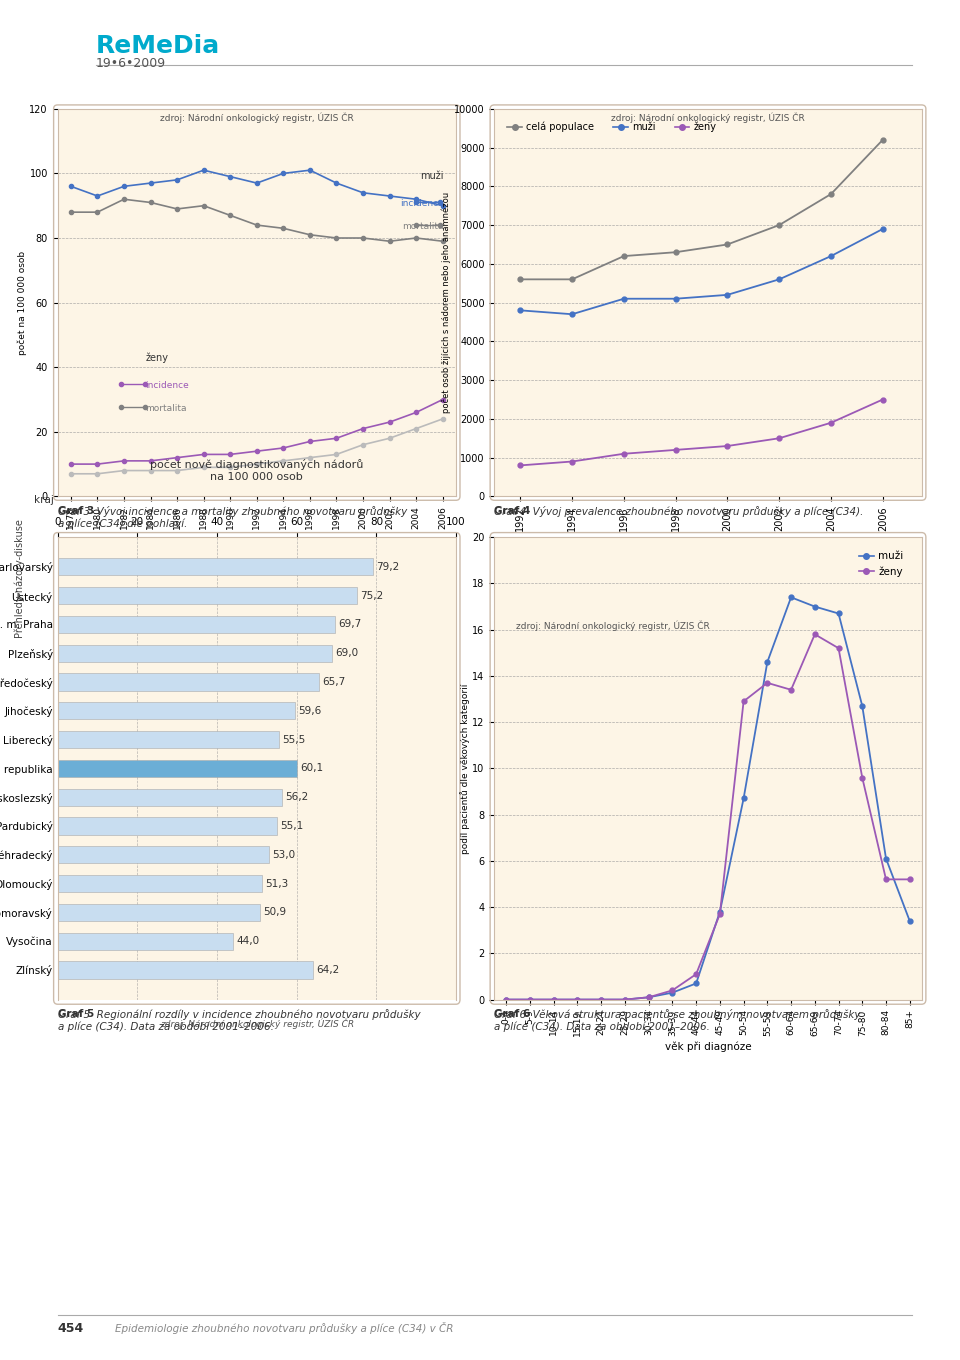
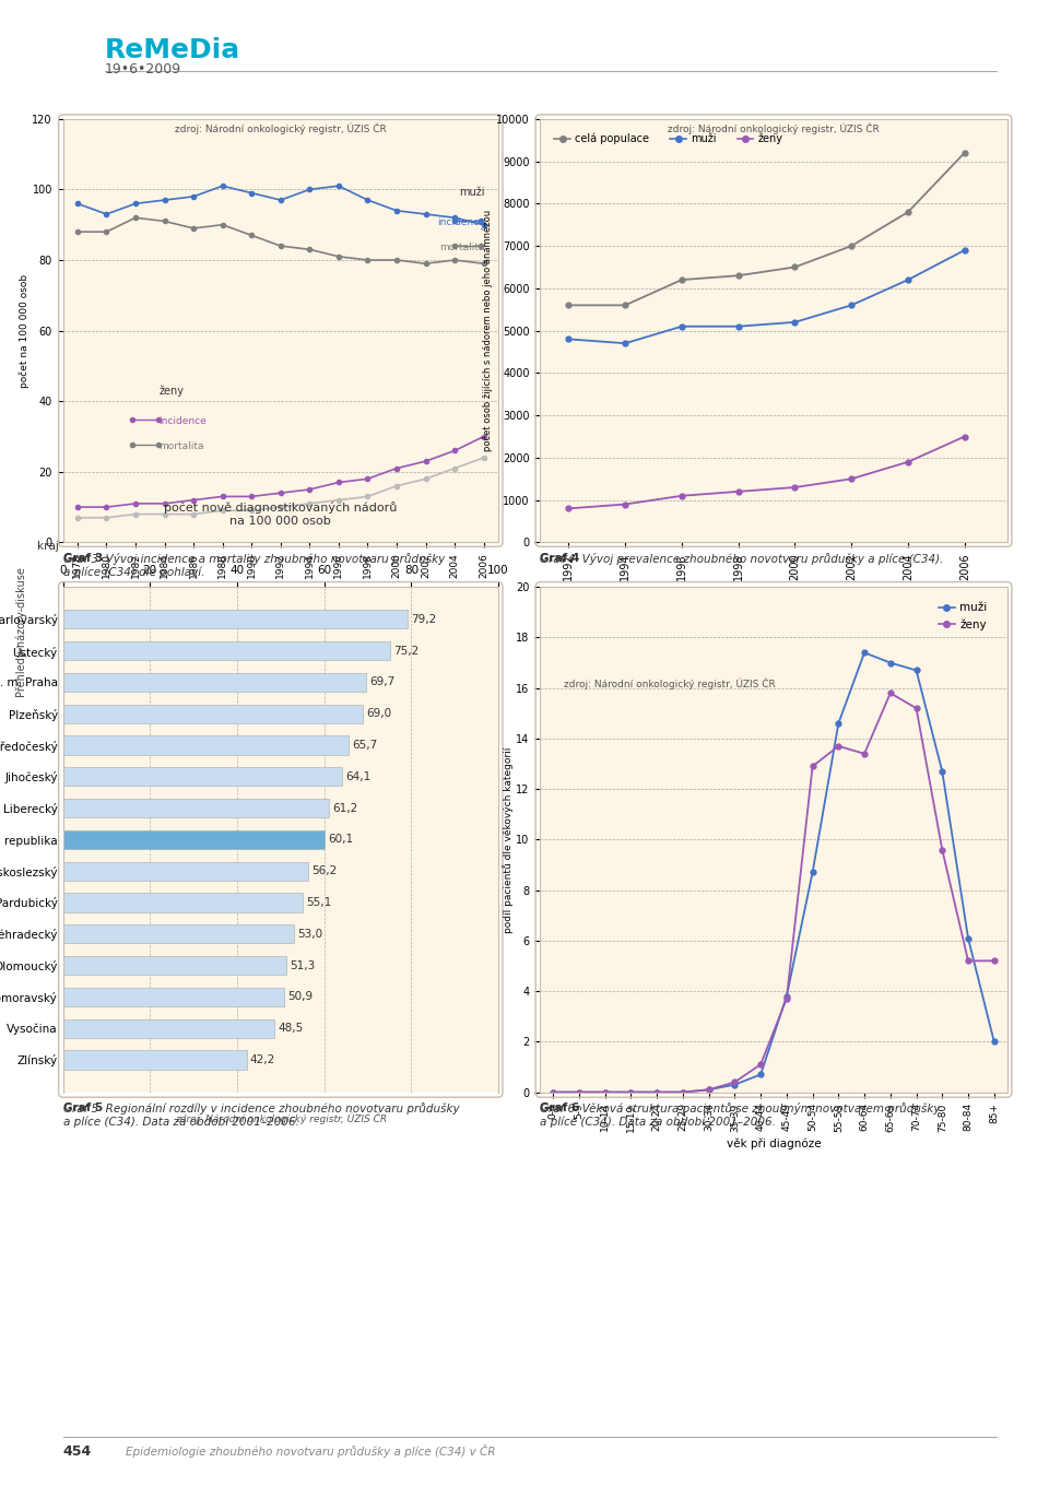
Jihočeský: 59,6 -> 64,1
Liberecký: 55,5 -> 61,2
Vysočina: 44,0 -> 48,5
Zlínský: 64,2 -> 42,2
muži/85+: 3.4 -> 2.0
